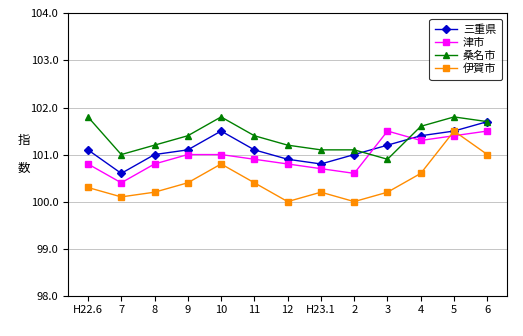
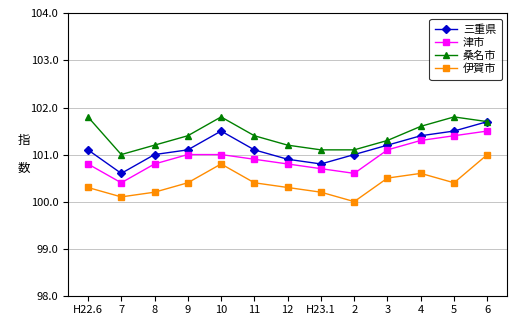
伊賀市/12: 100.0 -> 100.3
津市/3: 101.5 -> 101.1
桑名市/3: 100.9 -> 101.3
伊賀市/3: 100.2 -> 100.5
伊賀市/5: 101.5 -> 100.4
